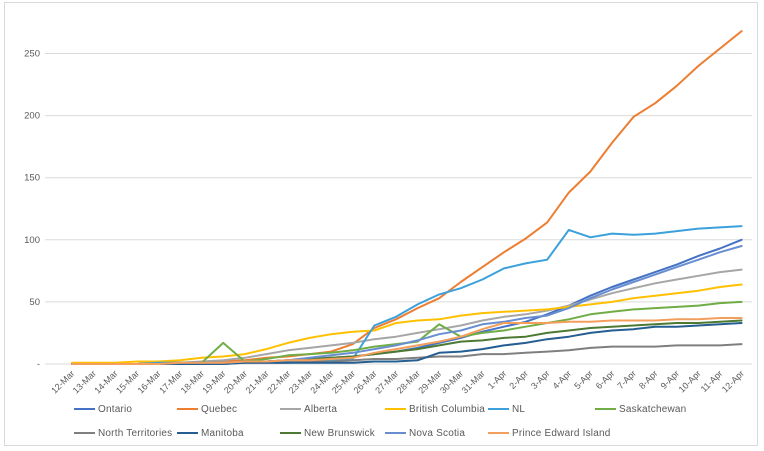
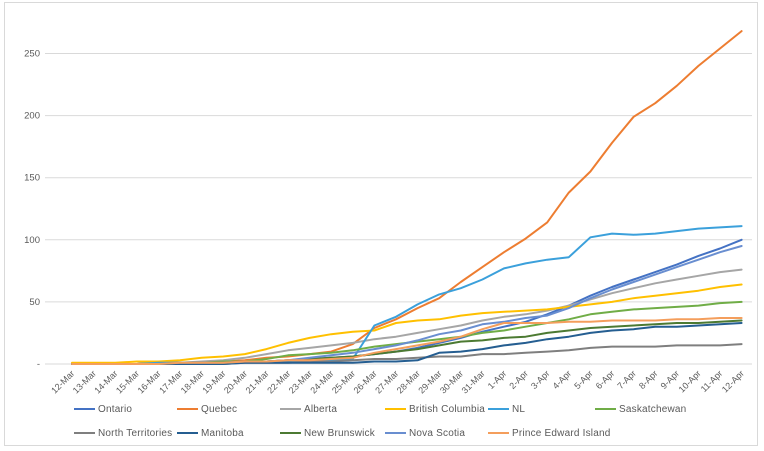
Saskatchewan/19-Mar: 17 -> 2
Saskatchewan/29-Mar: 32 -> 20
NL/4-Apr: 108 -> 86
